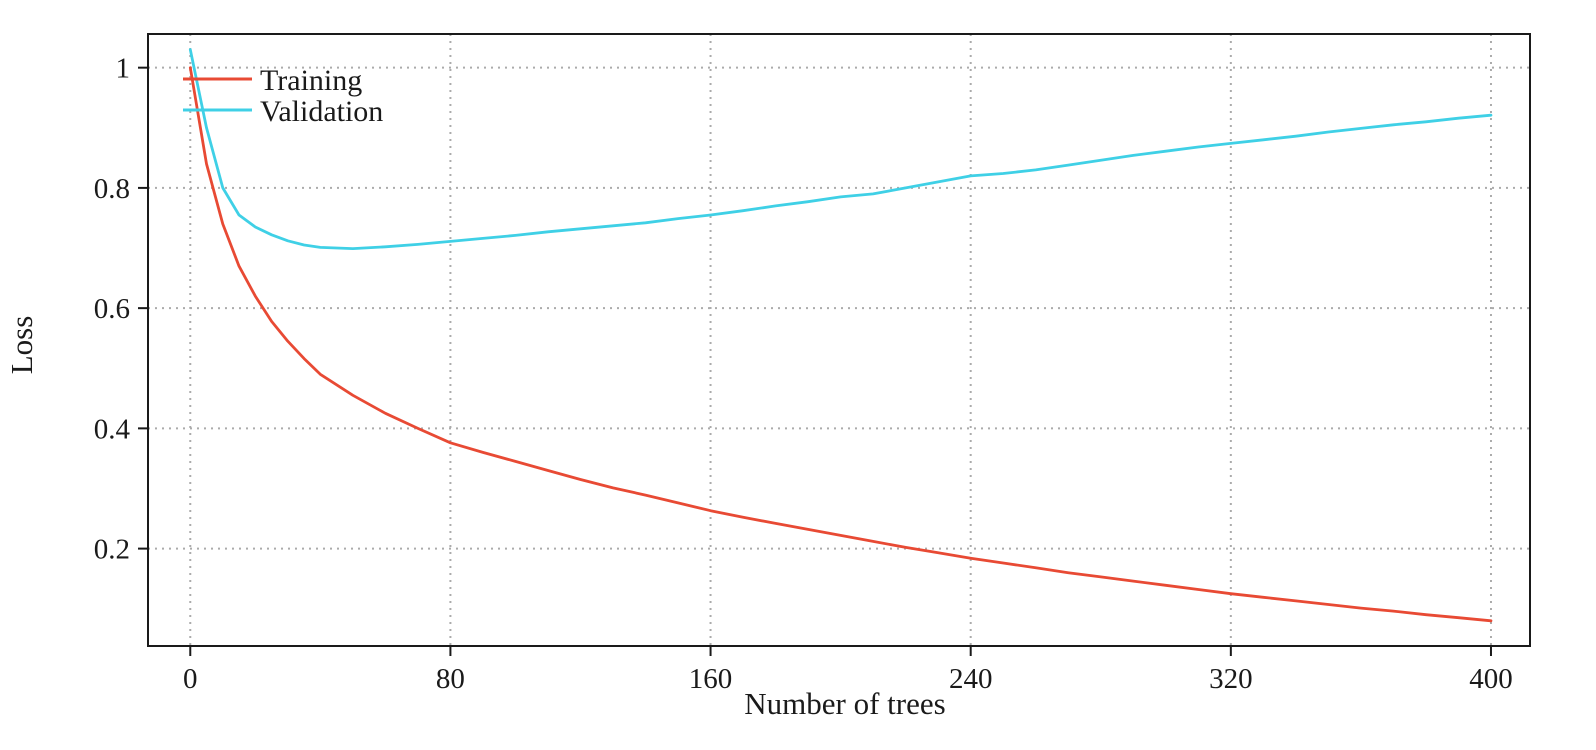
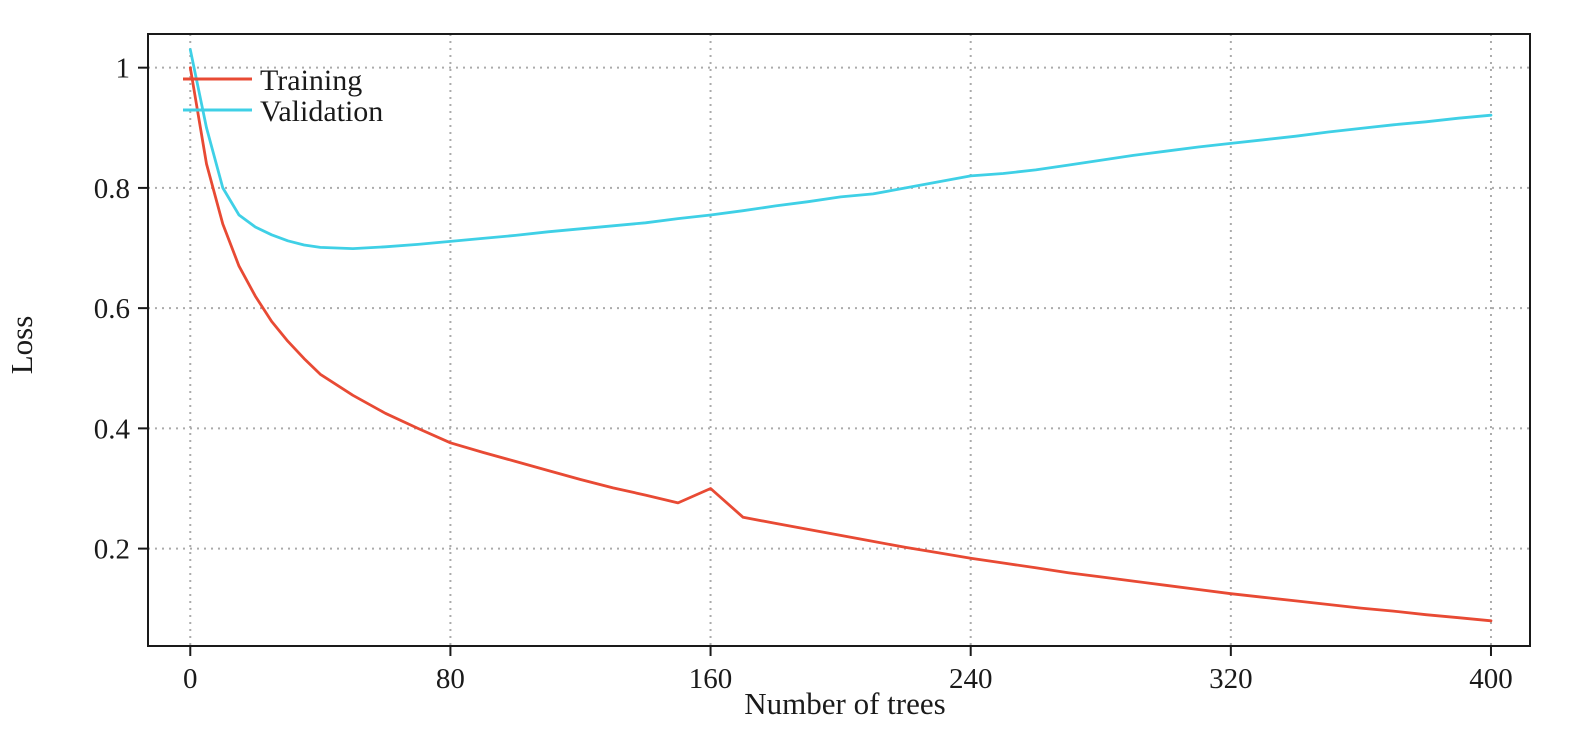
Training/160: 0.26 -> 0.30
